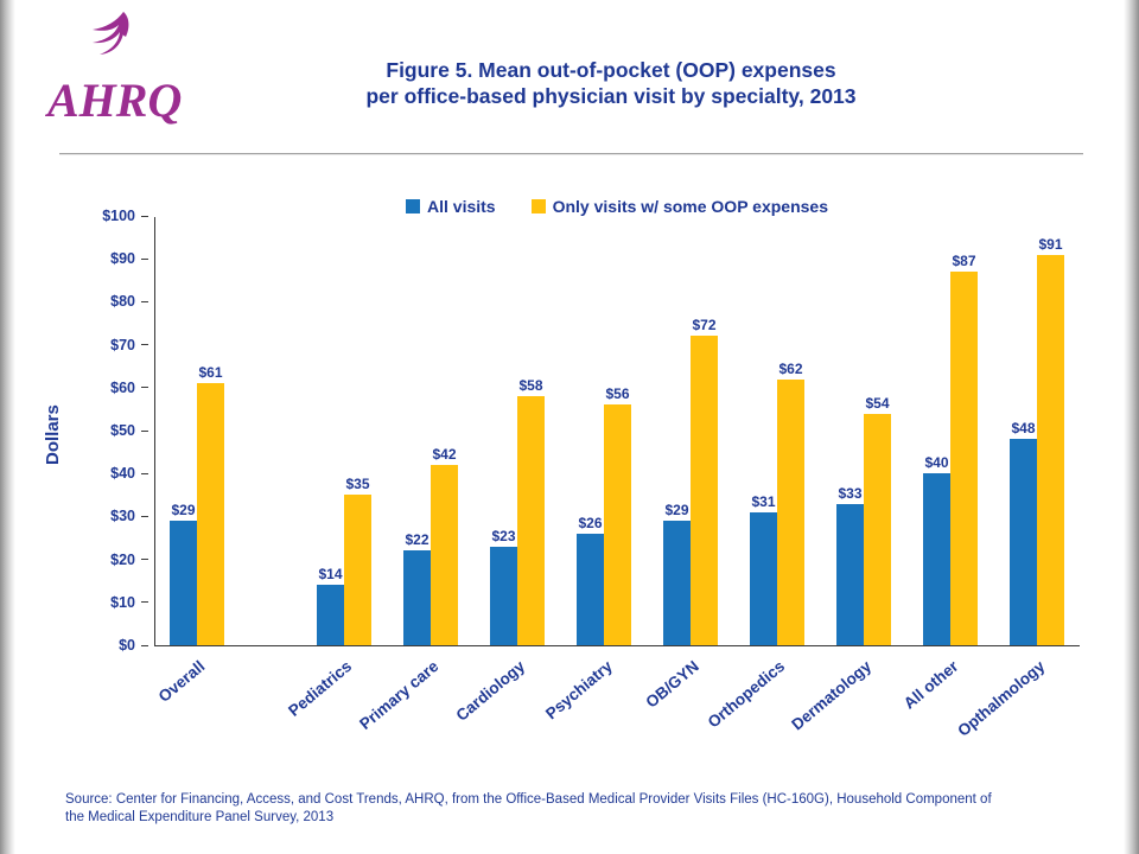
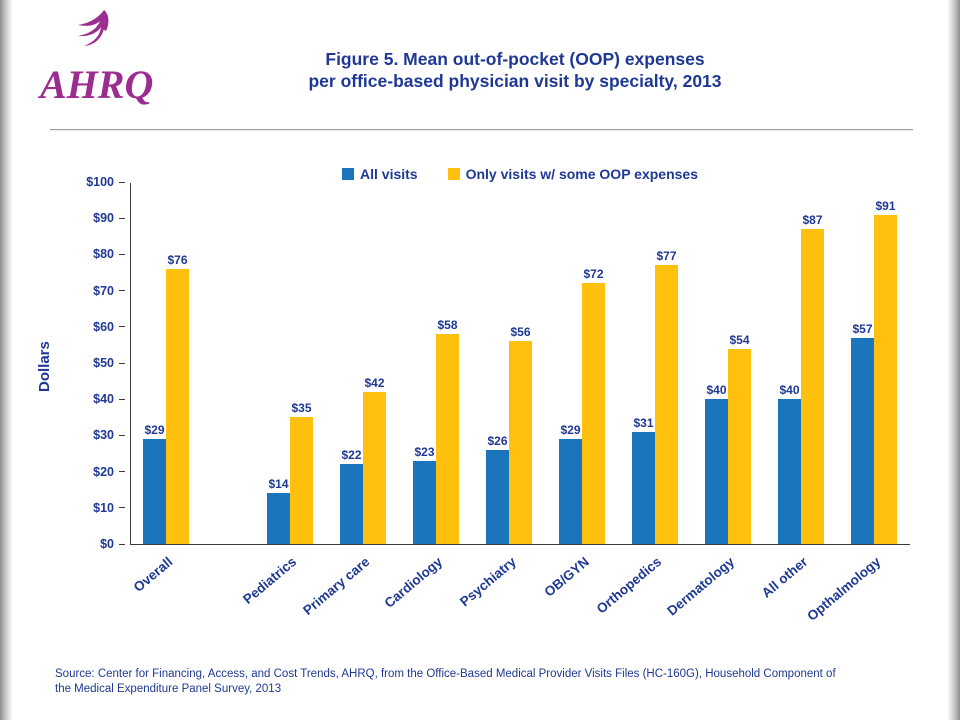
Only visits w/ some OOP expenses/Overall: $61 -> $76
Only visits w/ some OOP expenses/Orthopedics: $62 -> $77
All visits/Dermatology: $33 -> $40
All visits/Opthalmology: $48 -> $57
